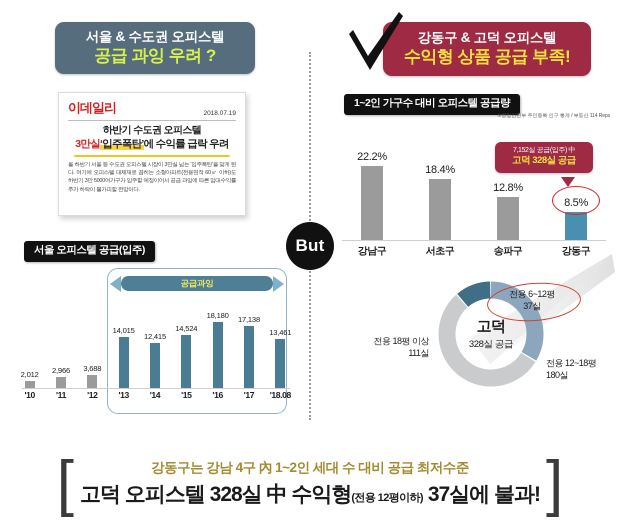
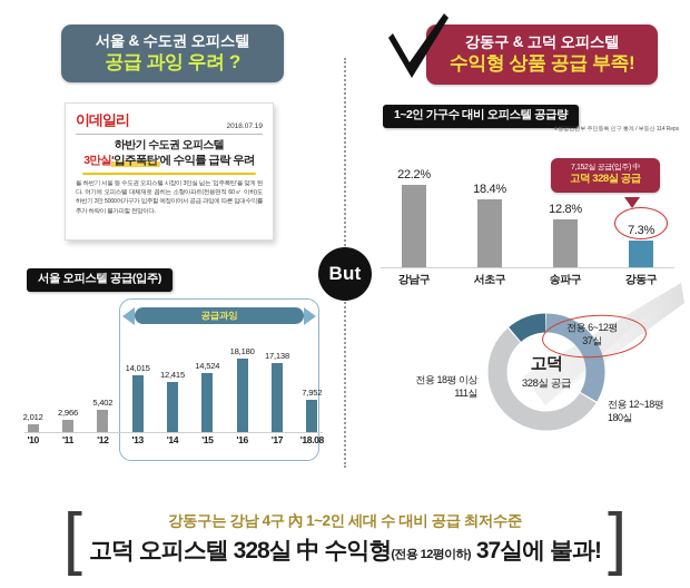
서울 오피스텔 공급(입주)/'12: 3,688 -> 5,402
서울 오피스텔 공급(입주)/'18.08: 13,461 -> 7,952
1~2인 가구수 대비 오피스텔 공급량/강동구: 8.5% -> 7.3%
